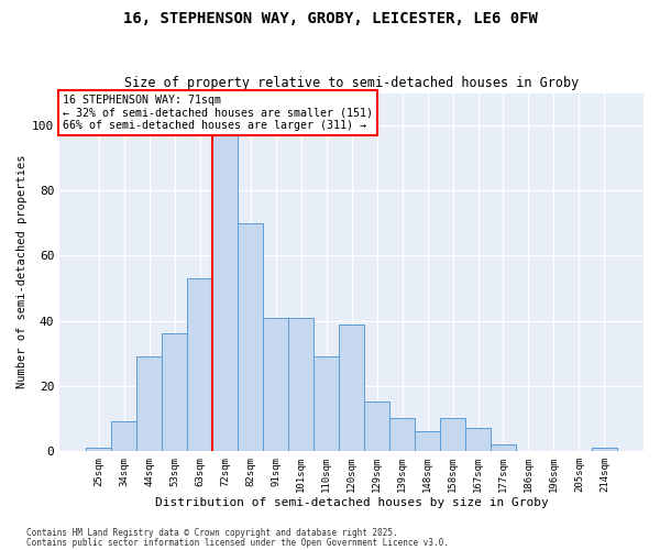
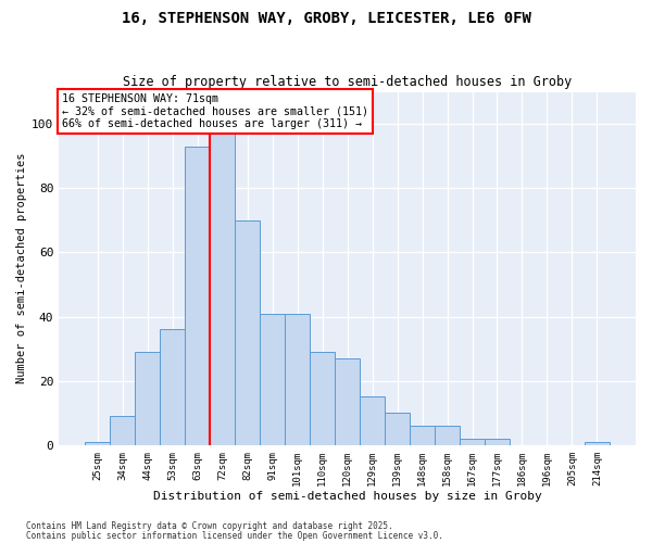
63sqm: 53 -> 93
120sqm: 39 -> 27
158sqm: 10 -> 6
167sqm: 7 -> 2
